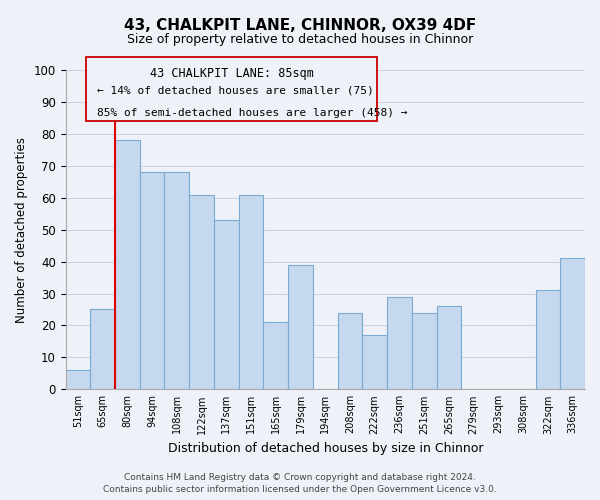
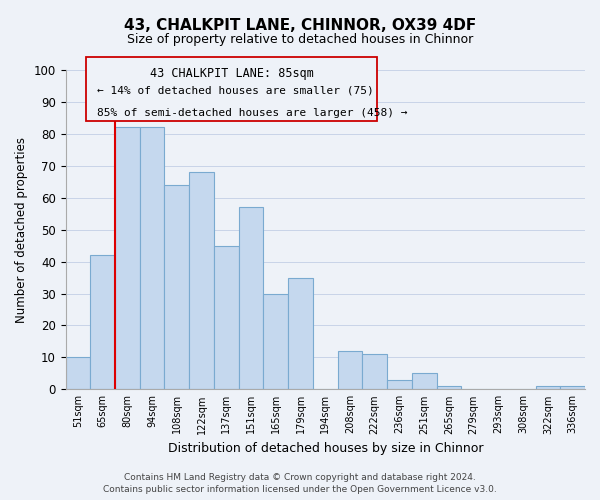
51sqm: 6 -> 10
65sqm: 25 -> 42
80sqm: 78 -> 82
94sqm: 68 -> 82
108sqm: 68 -> 64
122sqm: 61 -> 68
137sqm: 53 -> 45
151sqm: 61 -> 57
165sqm: 21 -> 30
179sqm: 39 -> 35
208sqm: 24 -> 12
222sqm: 17 -> 11
236sqm: 29 -> 3
251sqm: 24 -> 5
265sqm: 26 -> 1
322sqm: 31 -> 1
336sqm: 41 -> 1
